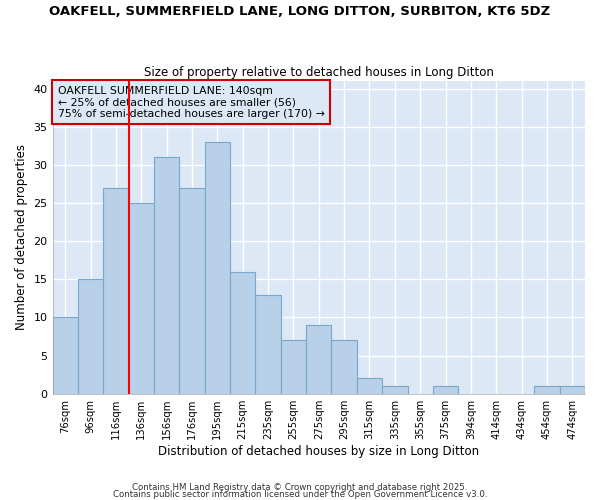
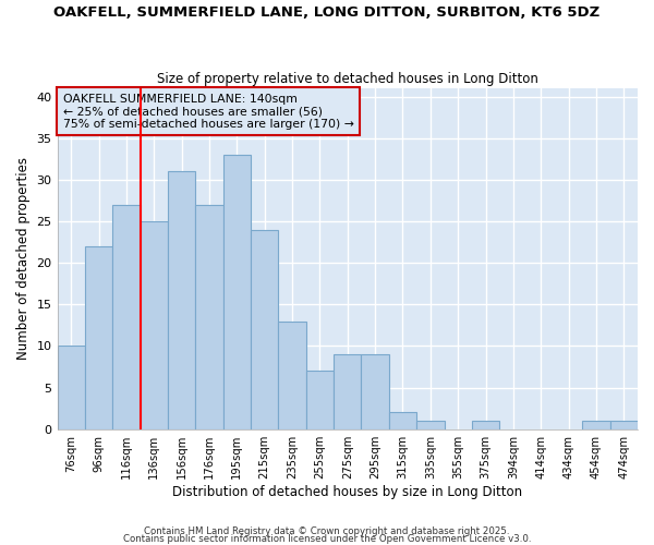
96sqm: 15 -> 22
215sqm: 16 -> 24
295sqm: 7 -> 9
